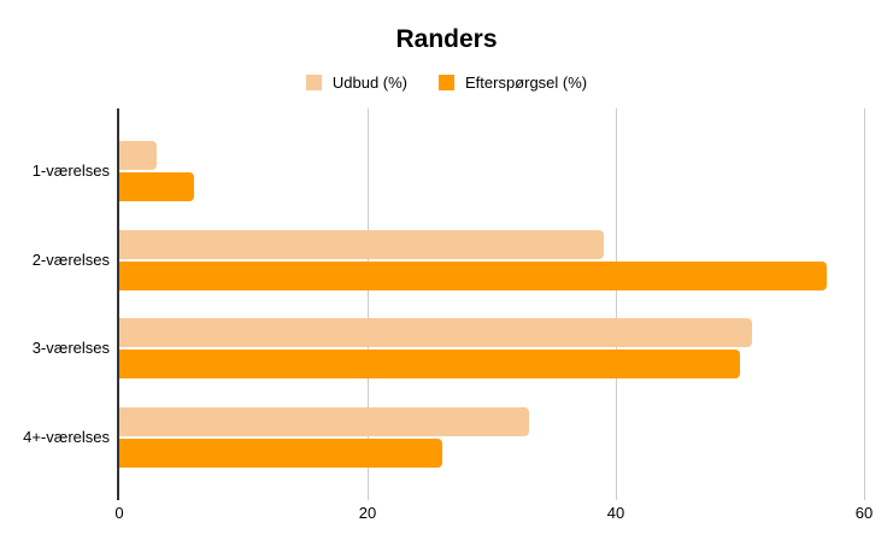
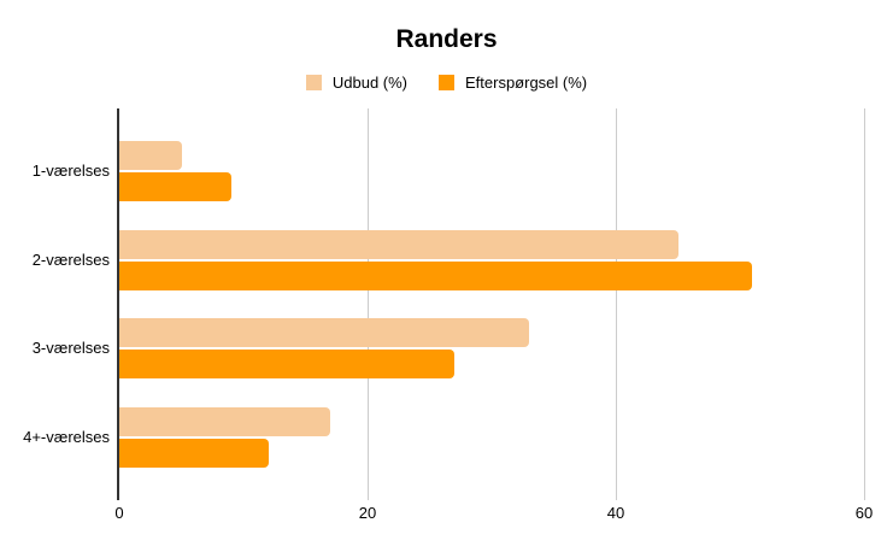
Udbud (%)/1-værelses: 3 -> 5
Efterspørgsel (%)/1-værelses: 6 -> 9
Udbud (%)/2-værelses: 39 -> 45
Efterspørgsel (%)/2-værelses: 57 -> 51
Udbud (%)/3-værelses: 51 -> 33
Efterspørgsel (%)/3-værelses: 50 -> 27
Udbud (%)/4+-værelses: 33 -> 17
Efterspørgsel (%)/4+-værelses: 26 -> 12
